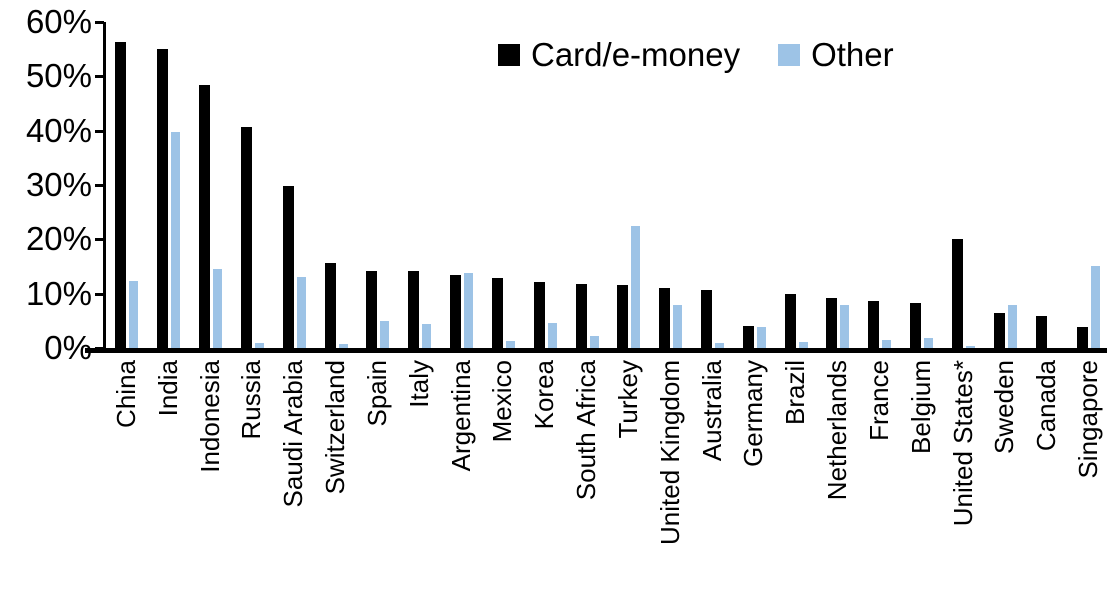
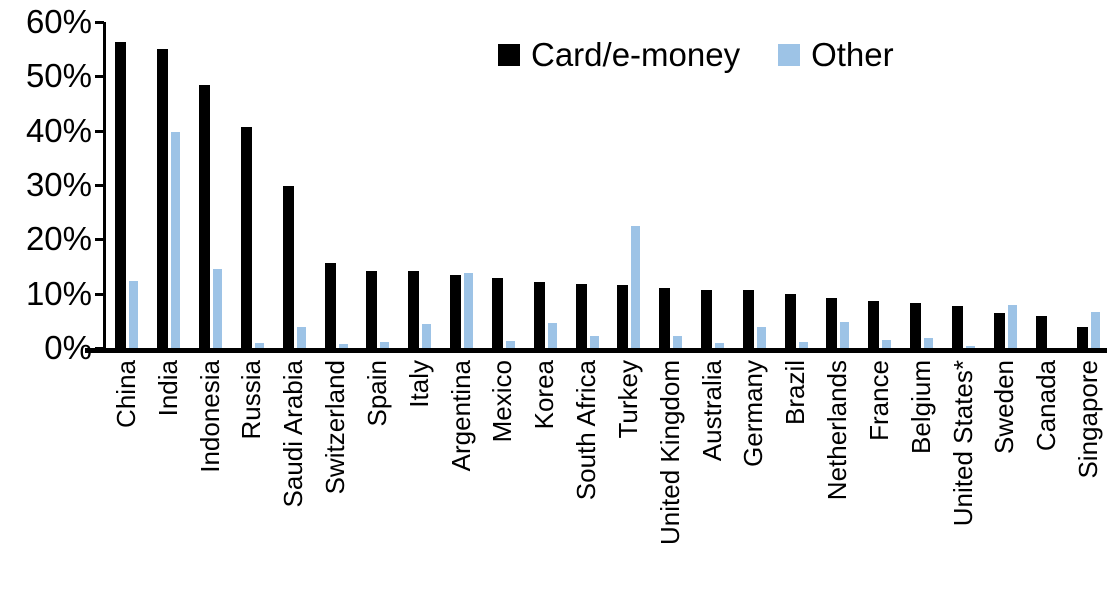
Other/Saudi Arabia: 13% -> 4%
Other/Spain: 5% -> 1%
Other/United Kingdom: 8% -> 2%
Card/e-money/Germany: 4% -> 11%
Other/Netherlands: 8% -> 5%
Card/e-money/United States*: 20% -> 8%
Other/Singapore: 15% -> 7%
